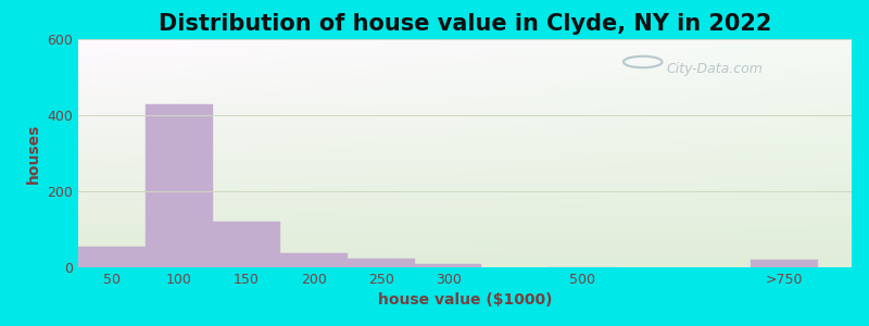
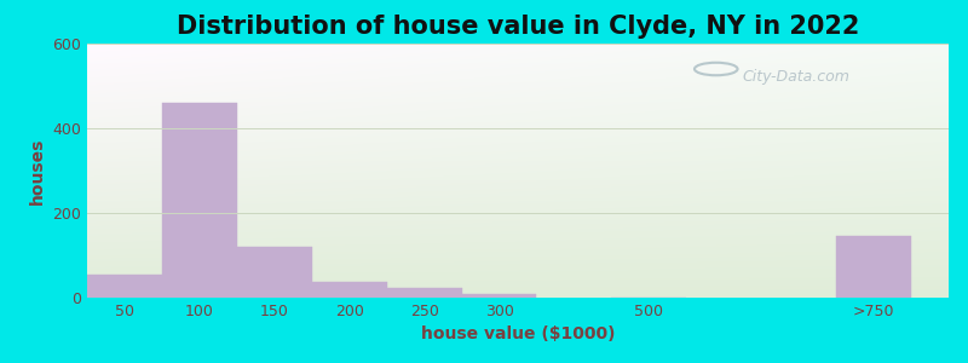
100: 430 -> 460
>750: 20 -> 145
